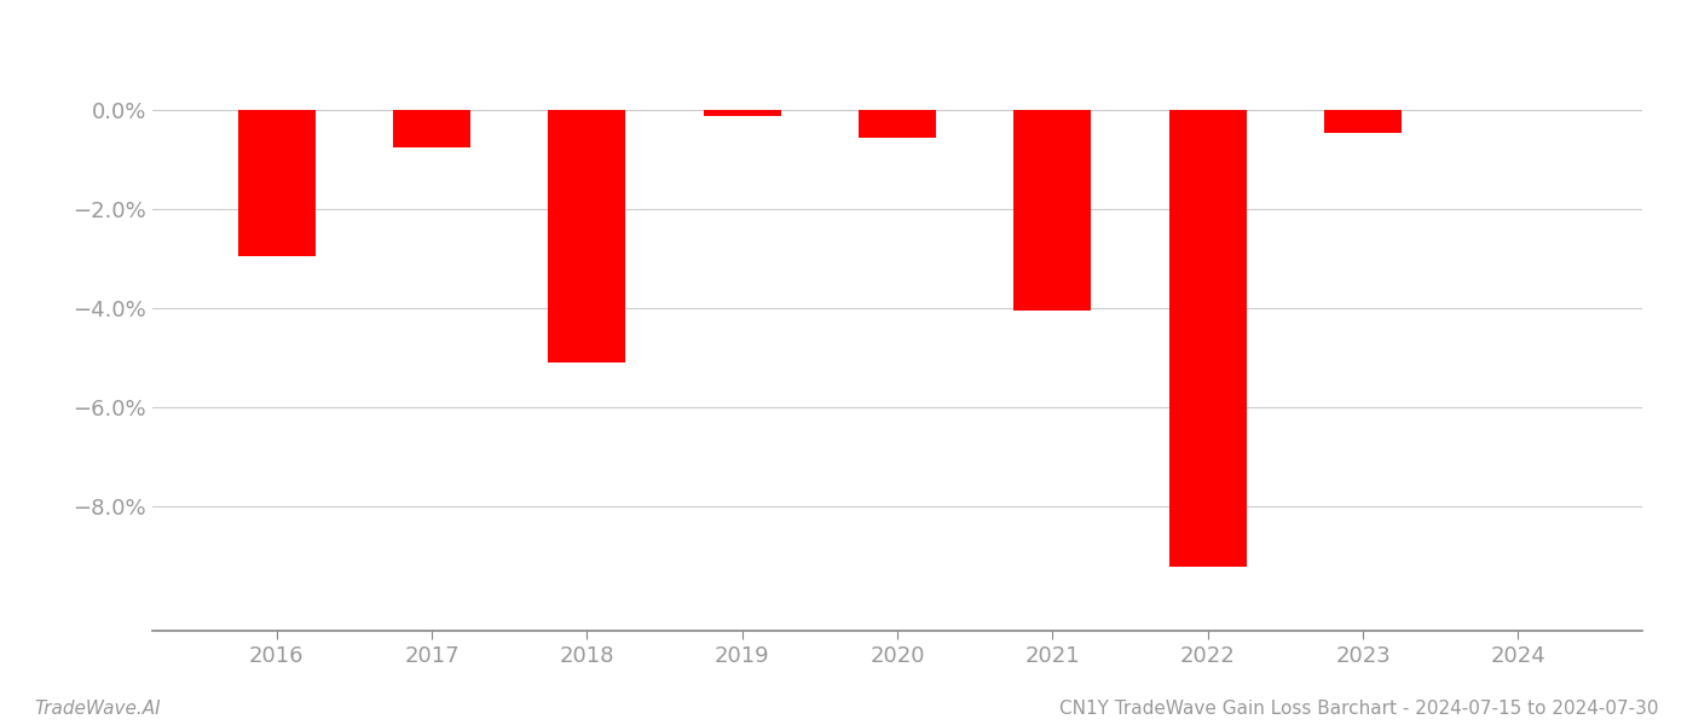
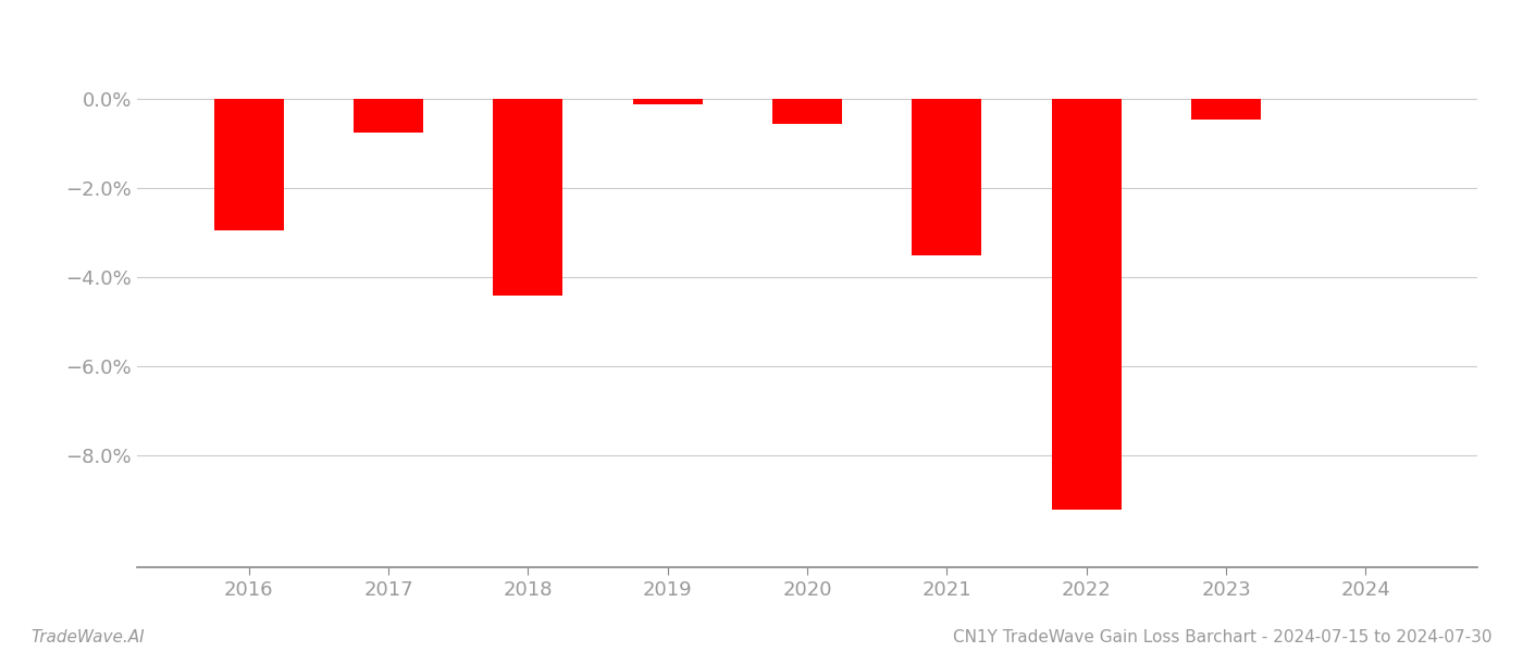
2018: -5.10% -> -4.40%
2021: -4.05% -> -3.50%
